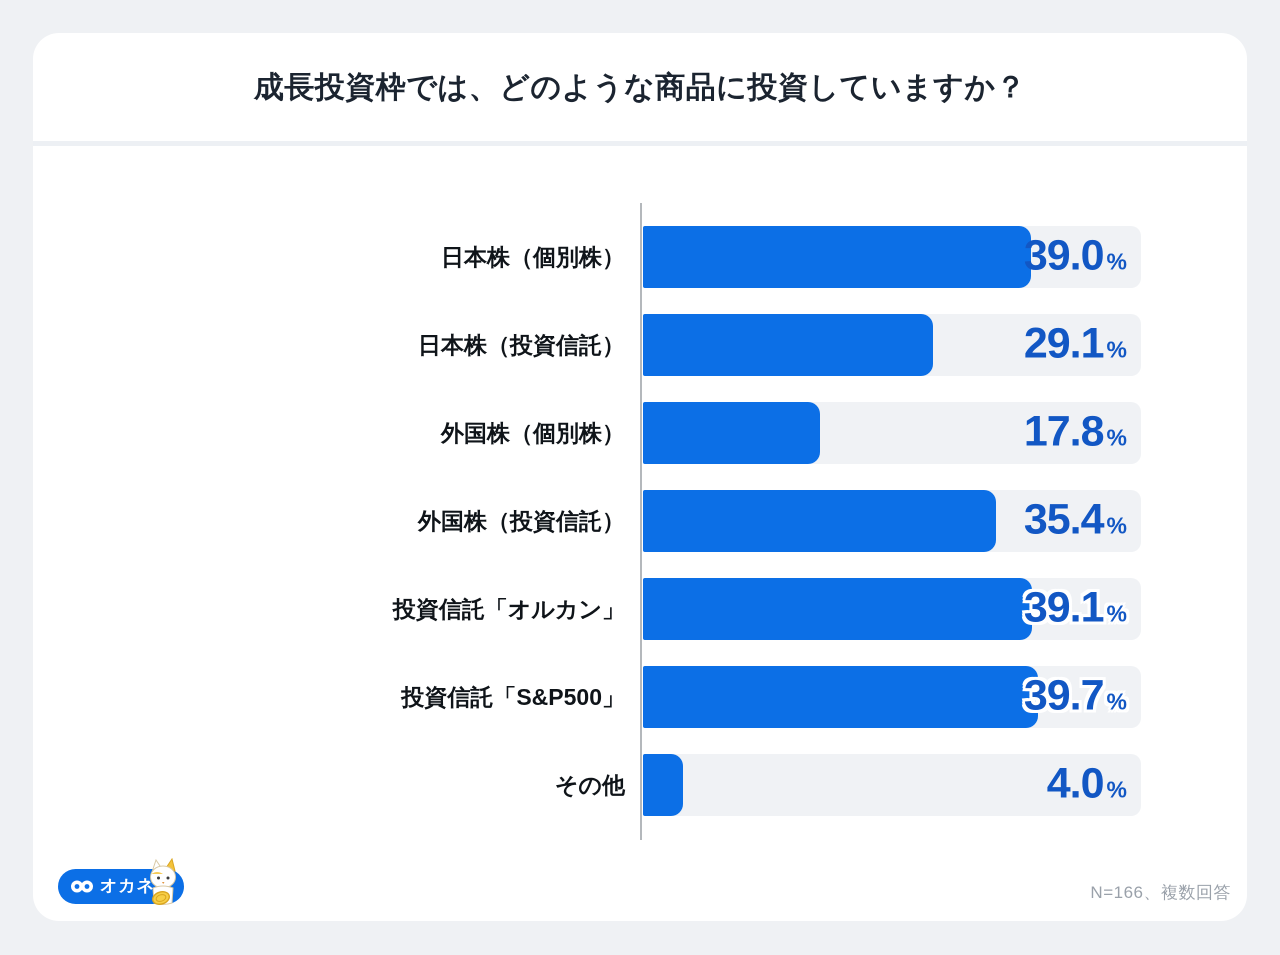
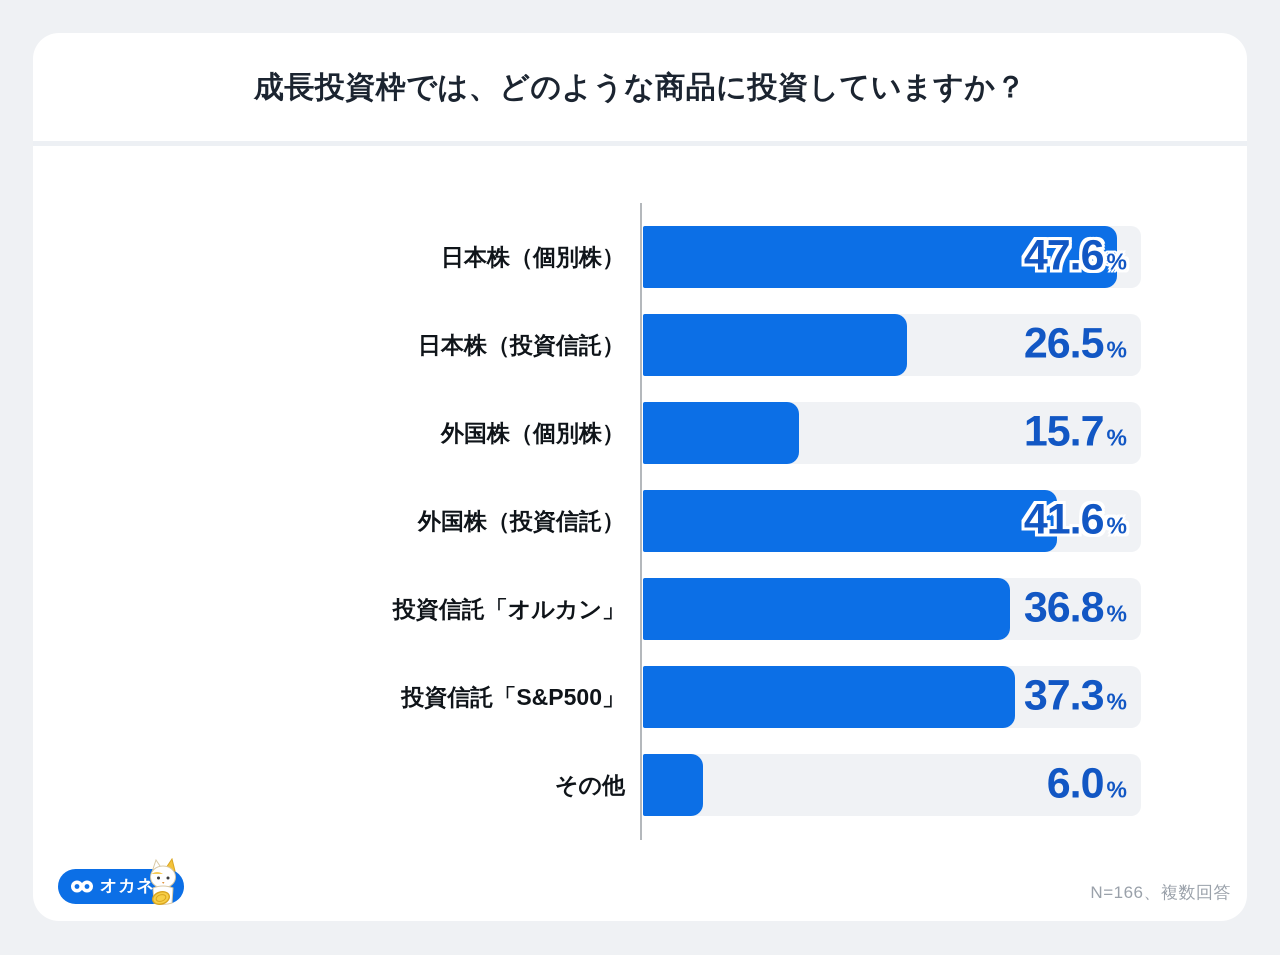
日本株（個別株）: 39.0 -> 47.6
日本株（投資信託）: 29.1 -> 26.5
外国株（個別株）: 17.8 -> 15.7
外国株（投資信託）: 35.4 -> 41.6
投資信託「オルカン」: 39.1 -> 36.8
投資信託「S&P500」: 39.7 -> 37.3
その他: 4.0 -> 6.0
